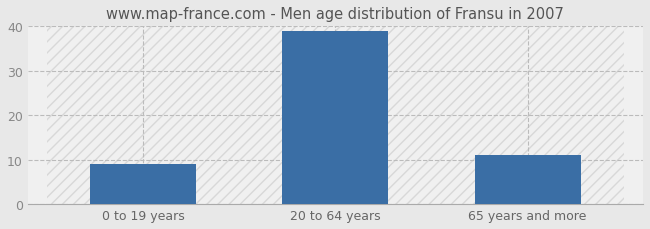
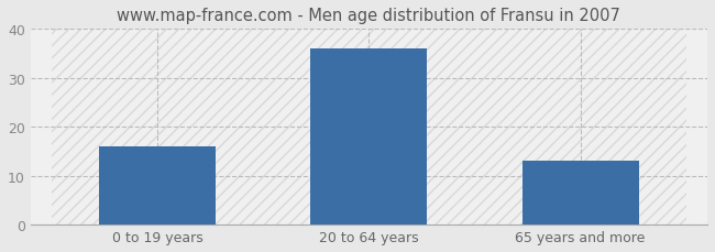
0 to 19 years: 9 -> 16
20 to 64 years: 39 -> 36
65 years and more: 11 -> 13
